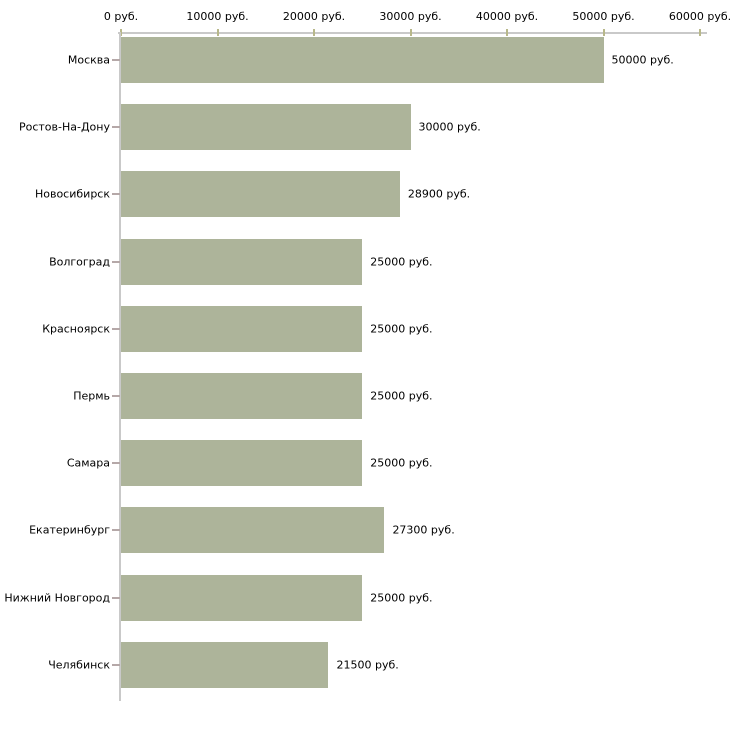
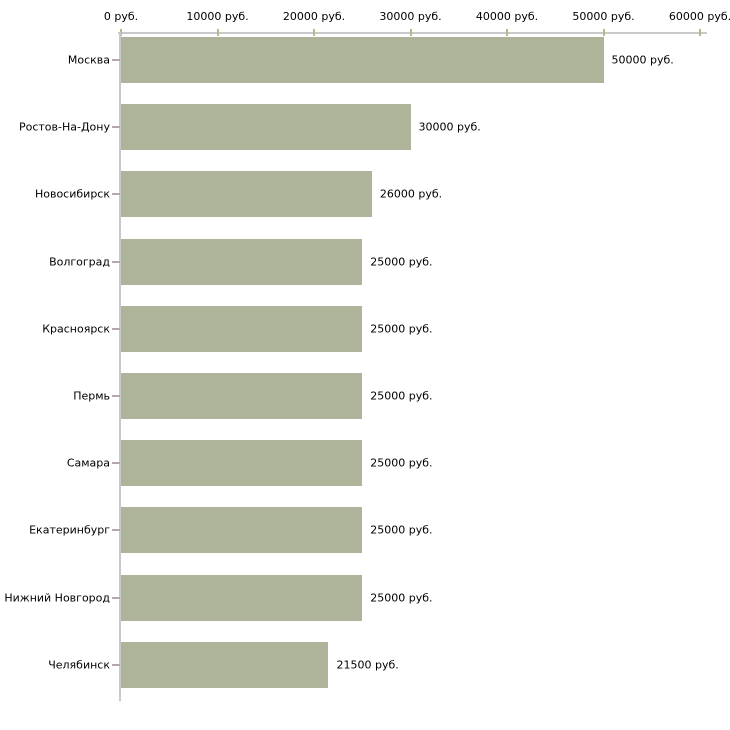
Новосибирск: 28900 -> 26000
Екатеринбург: 27300 -> 25000
